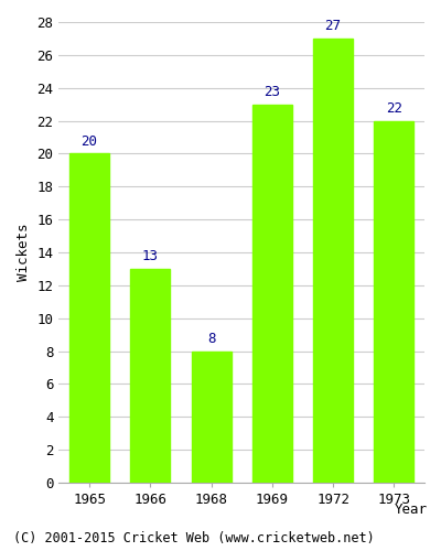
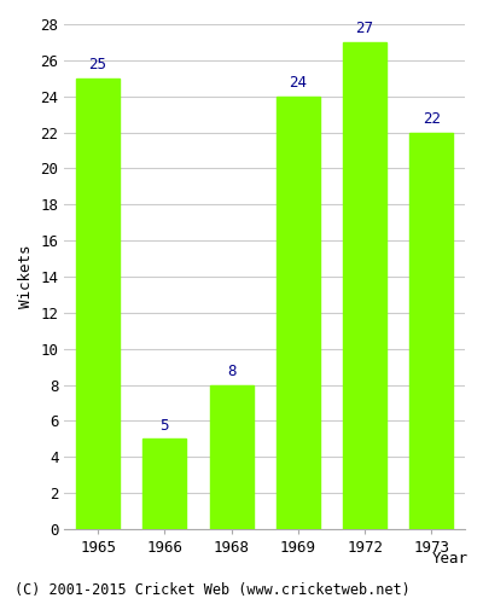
1965: 20 -> 25
1966: 13 -> 5
1969: 23 -> 24
